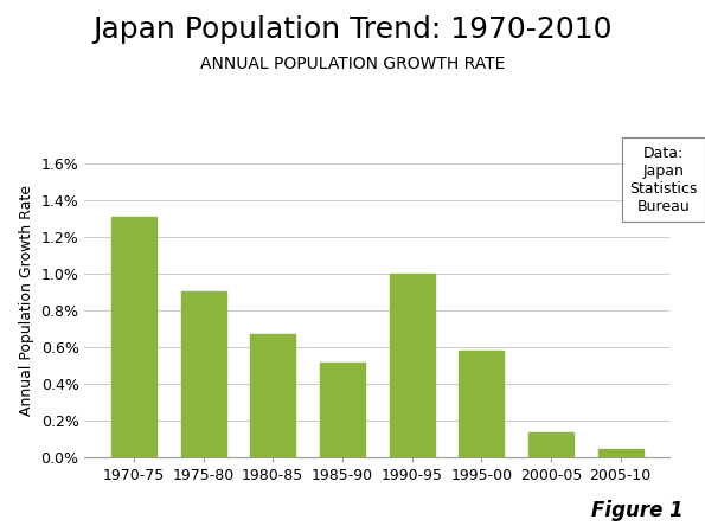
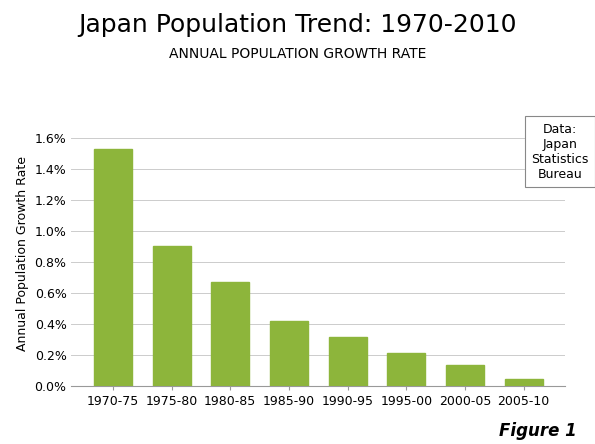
1970-75: 1.31% -> 1.53%
1985-90: 0.52% -> 0.42%
1990-95: 1.00% -> 0.32%
1995-00: 0.58% -> 0.21%
